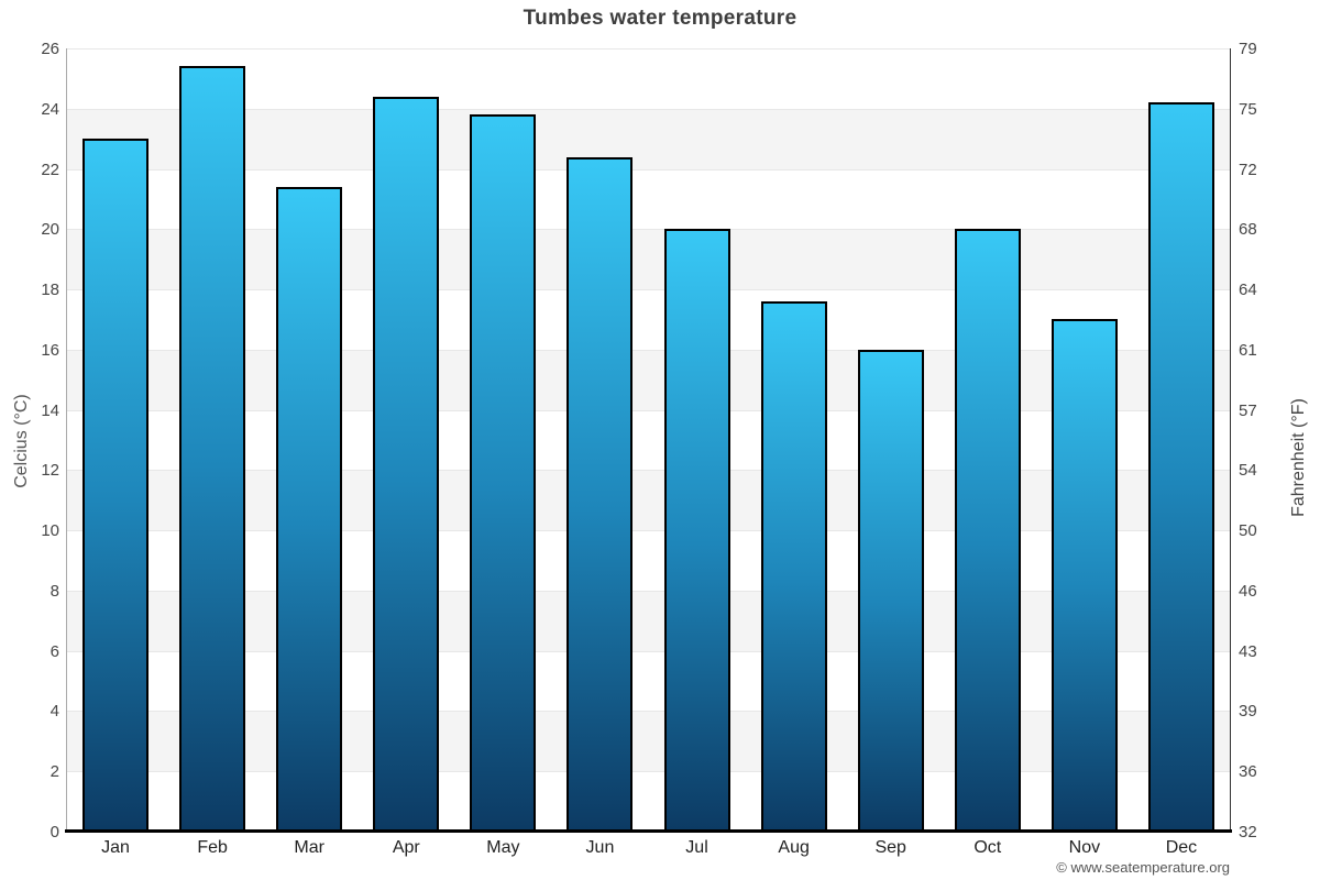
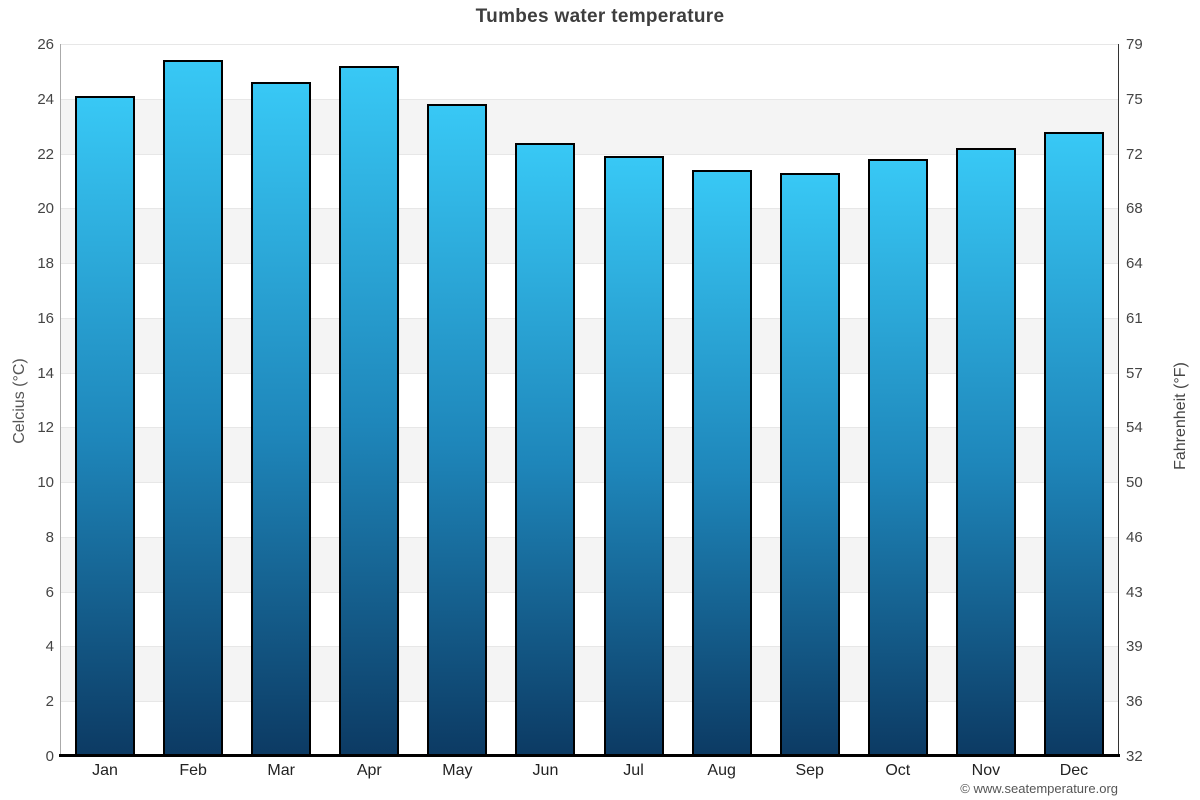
Jan: 23.0 -> 24.1
Mar: 21.4 -> 24.6
Apr: 24.4 -> 25.2
Jul: 20.0 -> 21.9
Aug: 17.6 -> 21.4
Sep: 16.0 -> 21.3
Oct: 20.0 -> 21.8
Nov: 17.0 -> 22.2
Dec: 24.2 -> 22.8
